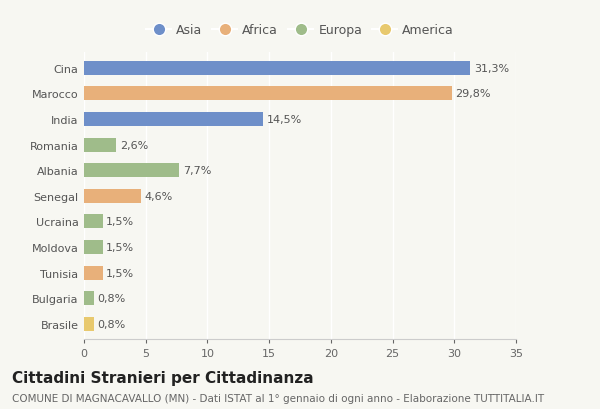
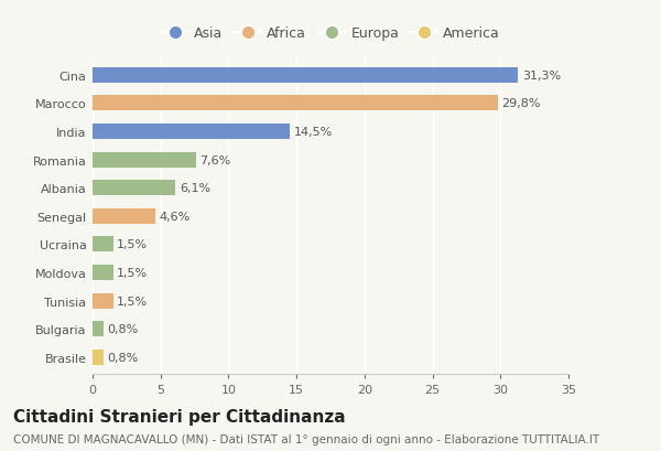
Romania: 2,6% -> 7,6%
Albania: 7,7% -> 6,1%
